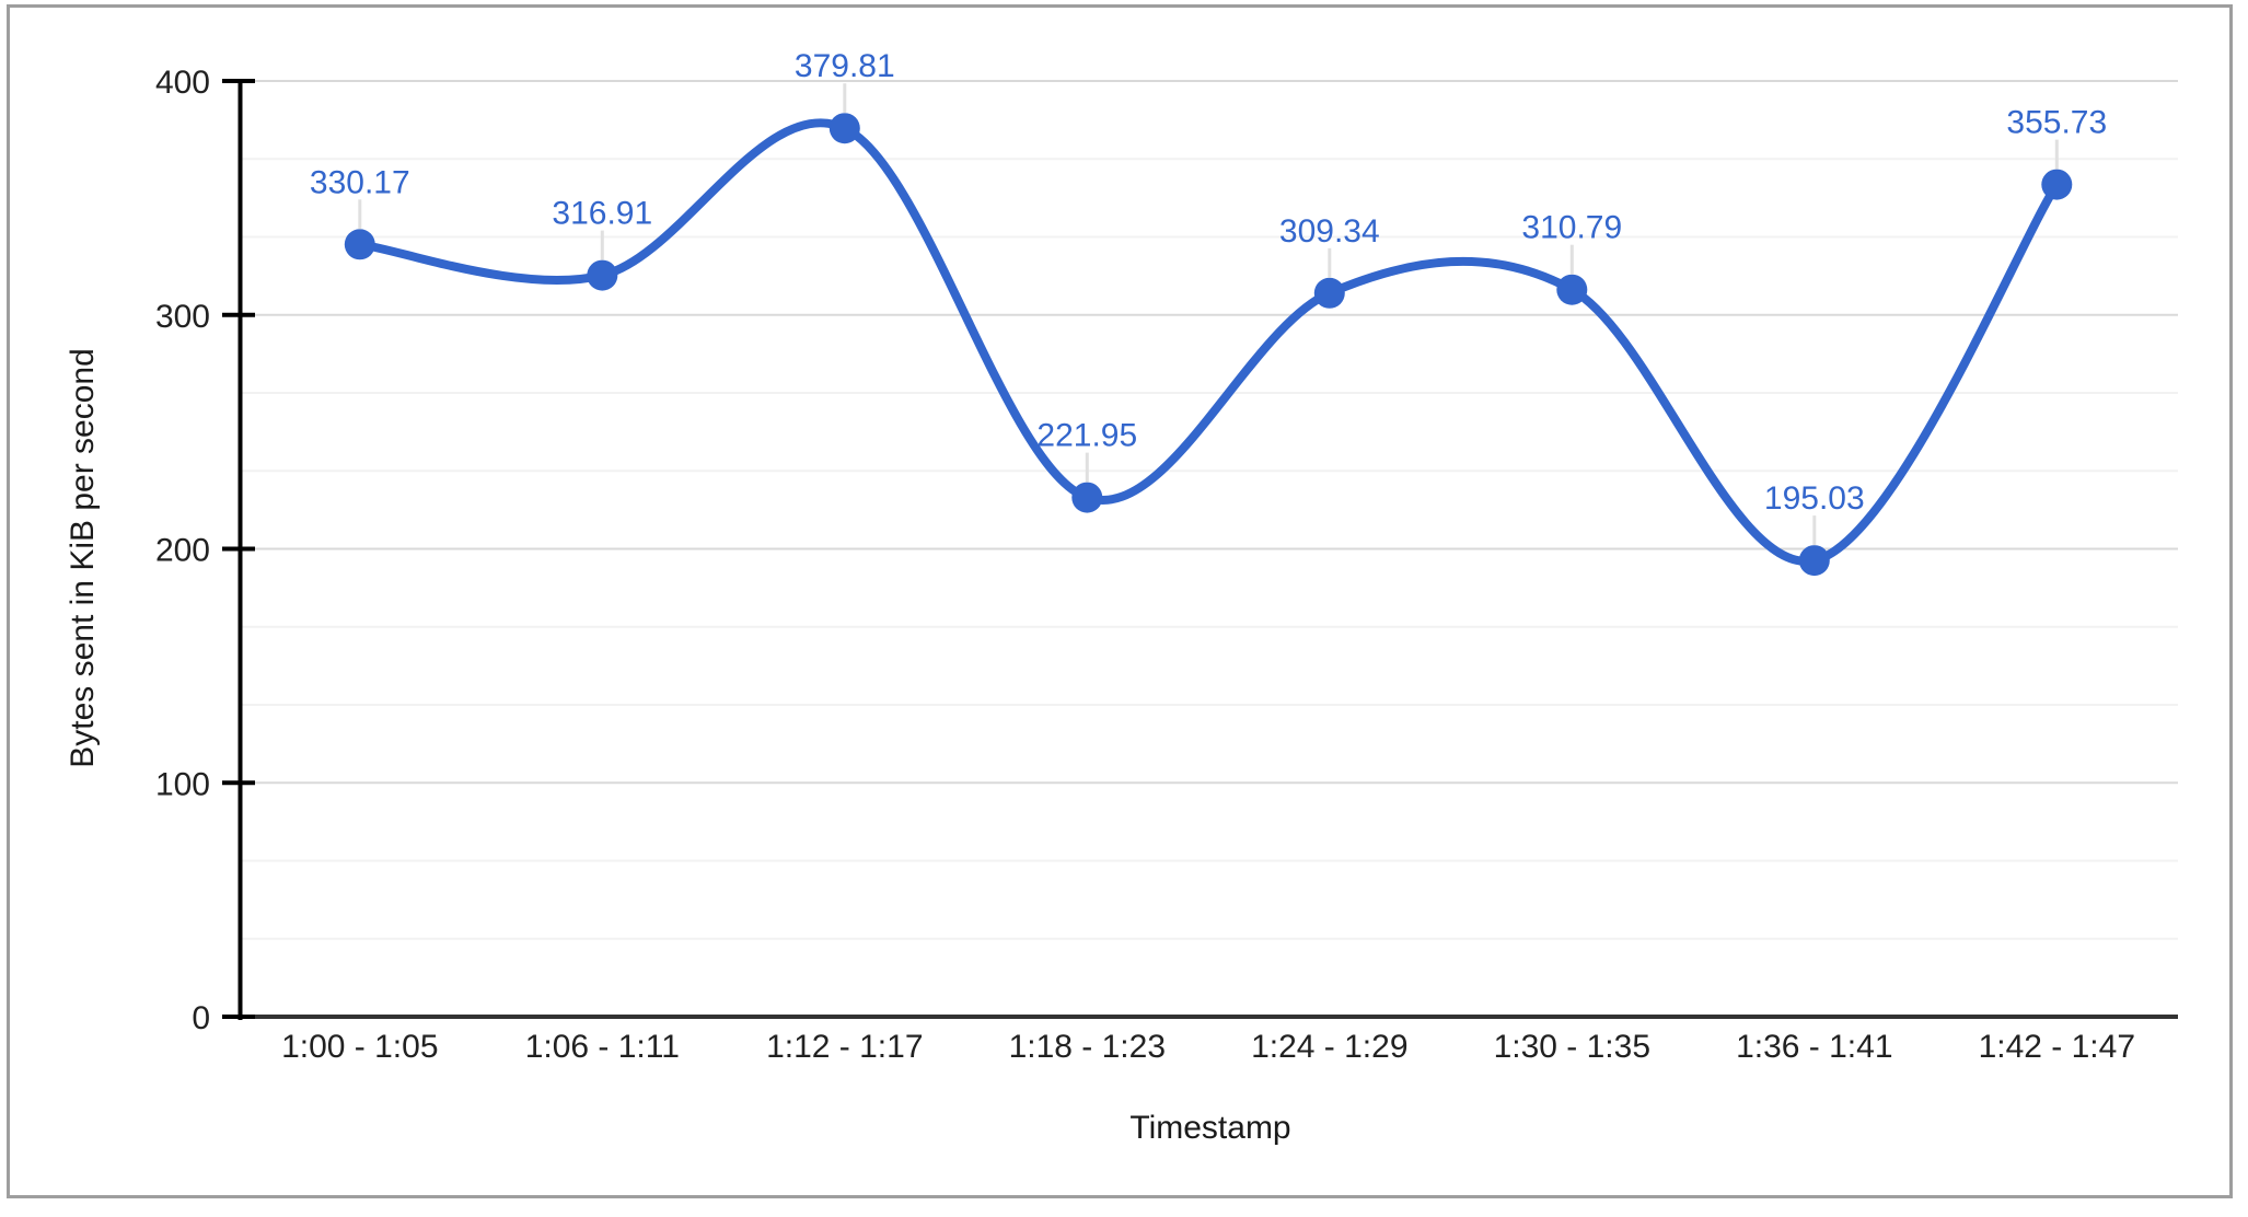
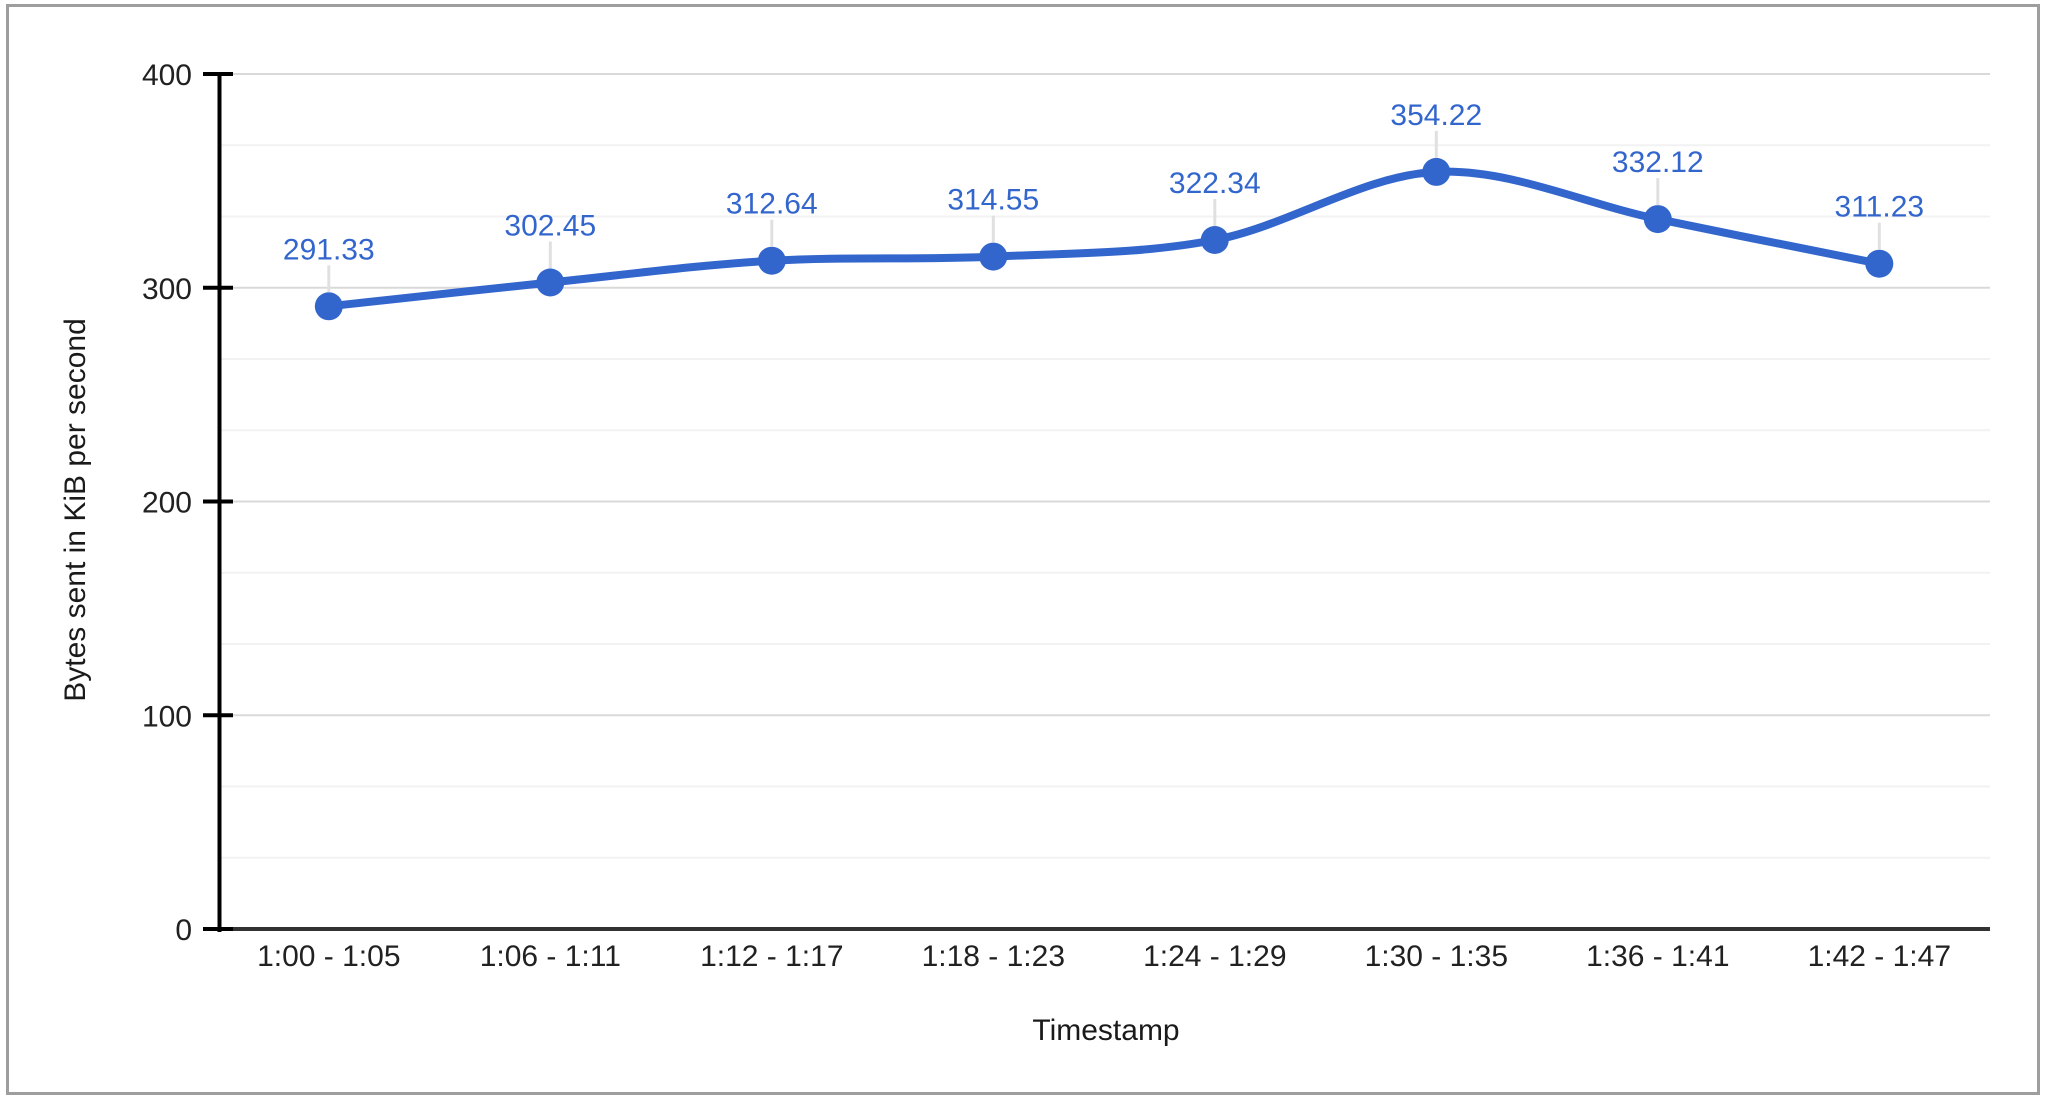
1:00 - 1:05: 330.17 -> 291.33
1:06 - 1:11: 316.91 -> 302.45
1:12 - 1:17: 379.81 -> 312.64
1:18 - 1:23: 221.95 -> 314.55
1:24 - 1:29: 309.34 -> 322.34
1:30 - 1:35: 310.79 -> 354.22
1:36 - 1:41: 195.03 -> 332.12
1:42 - 1:47: 355.73 -> 311.23
